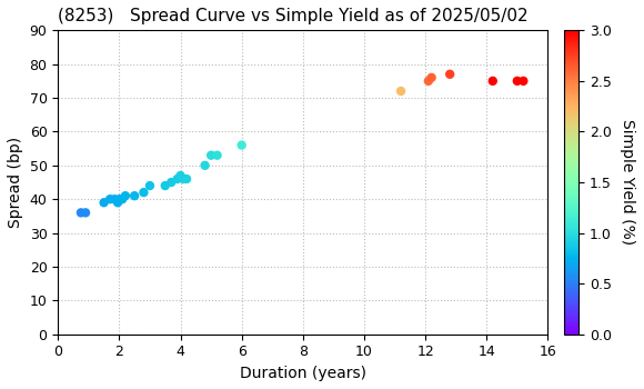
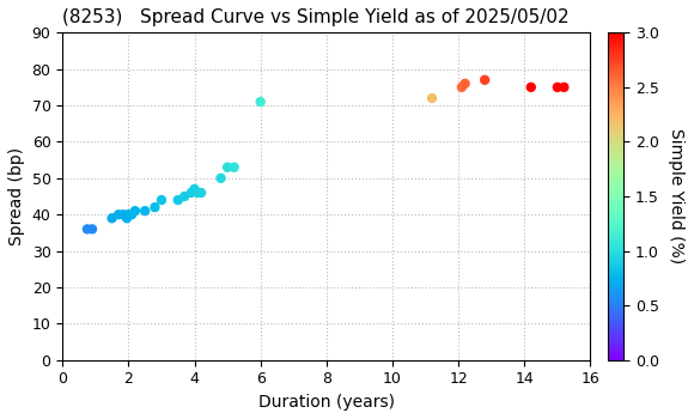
6: 56 -> 71
